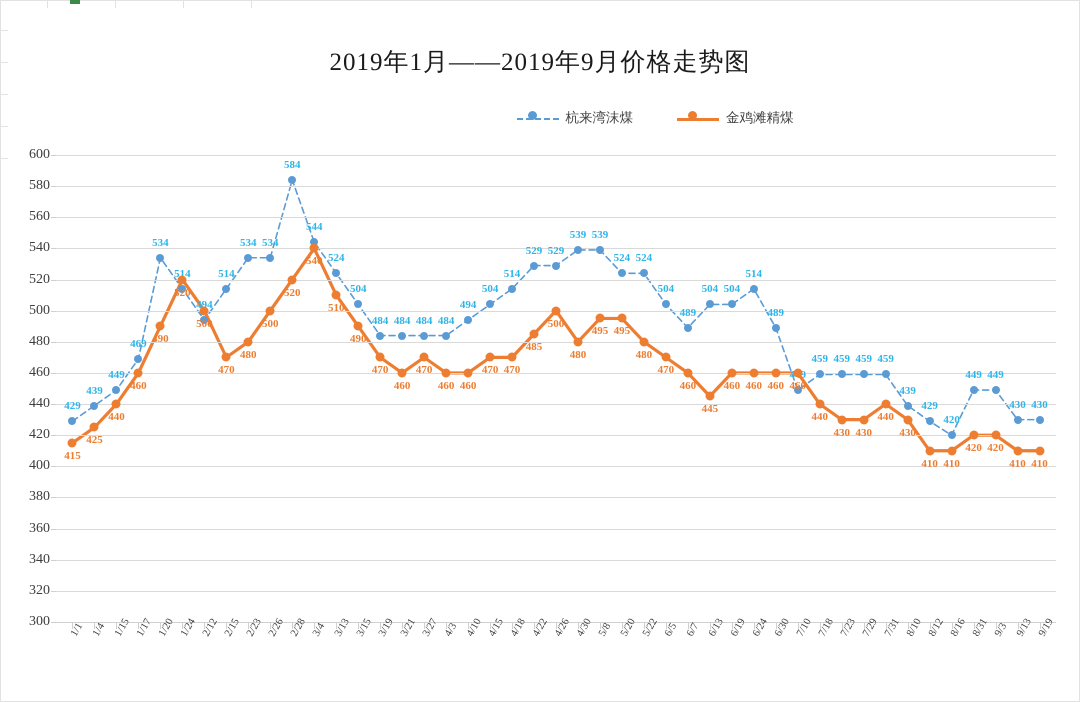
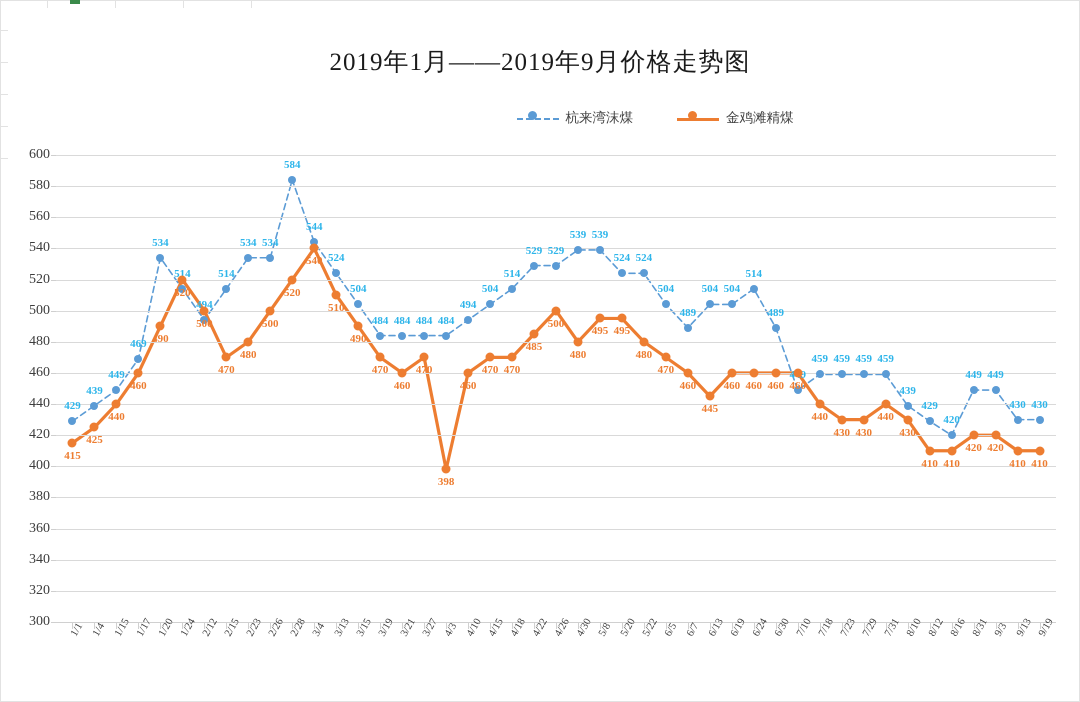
金鸡滩精煤/4/3: 460 -> 398
